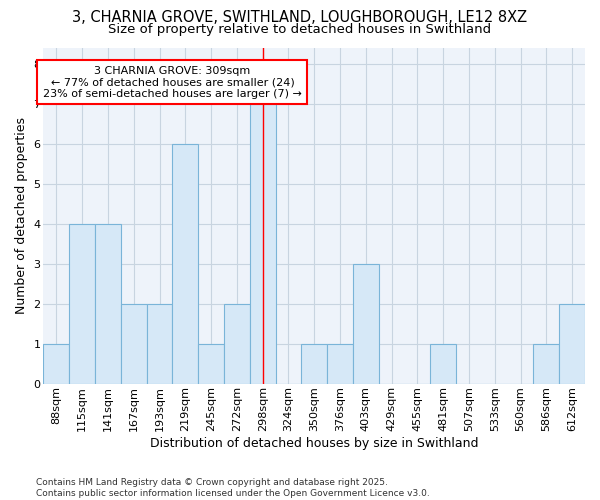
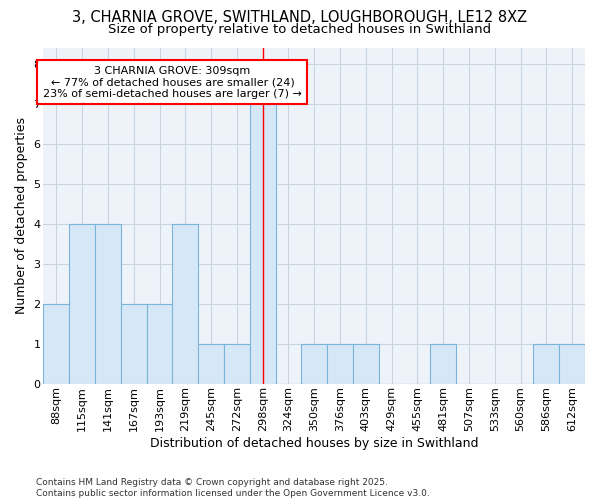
88sqm: 1 -> 2
219sqm: 6 -> 4
272sqm: 2 -> 1
403sqm: 3 -> 1
612sqm: 2 -> 1
